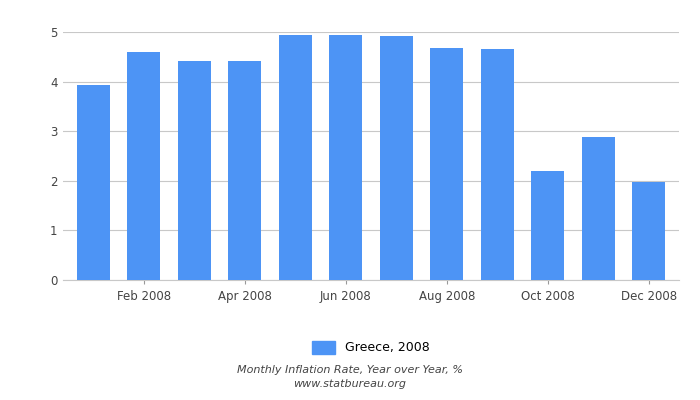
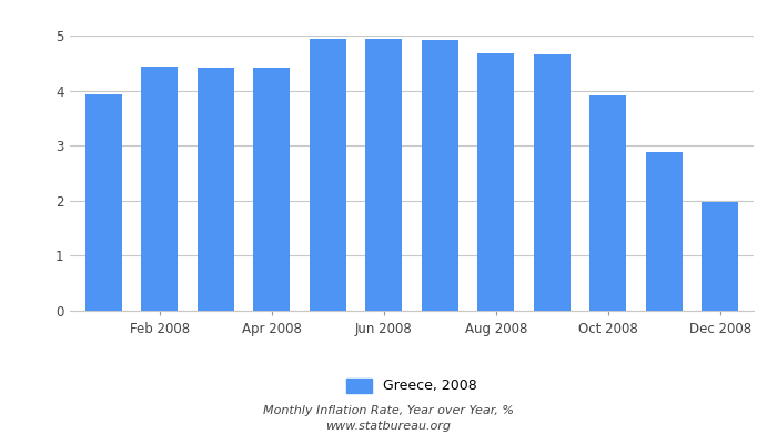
Feb 2008: 4.60 -> 4.43
Oct 2008: 2.20 -> 3.91
